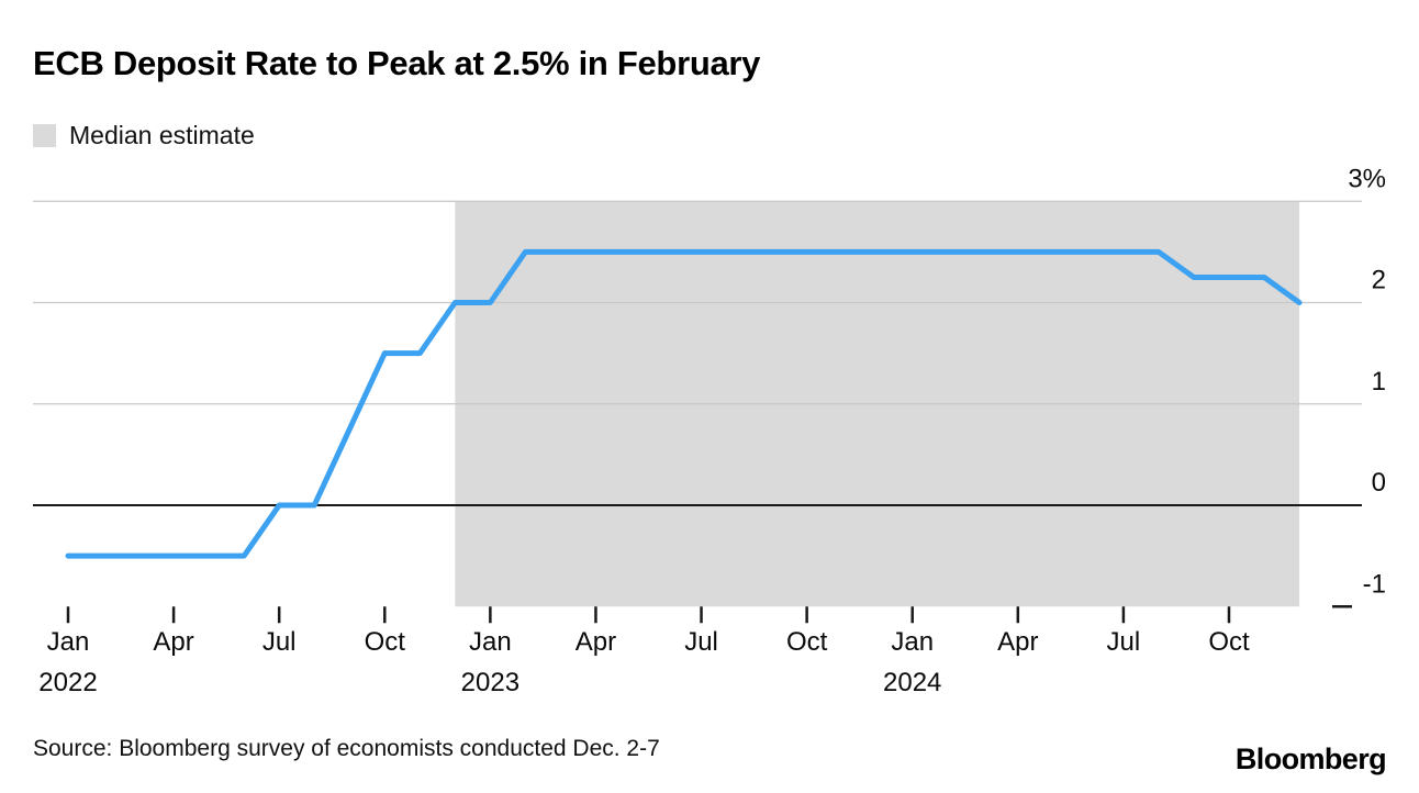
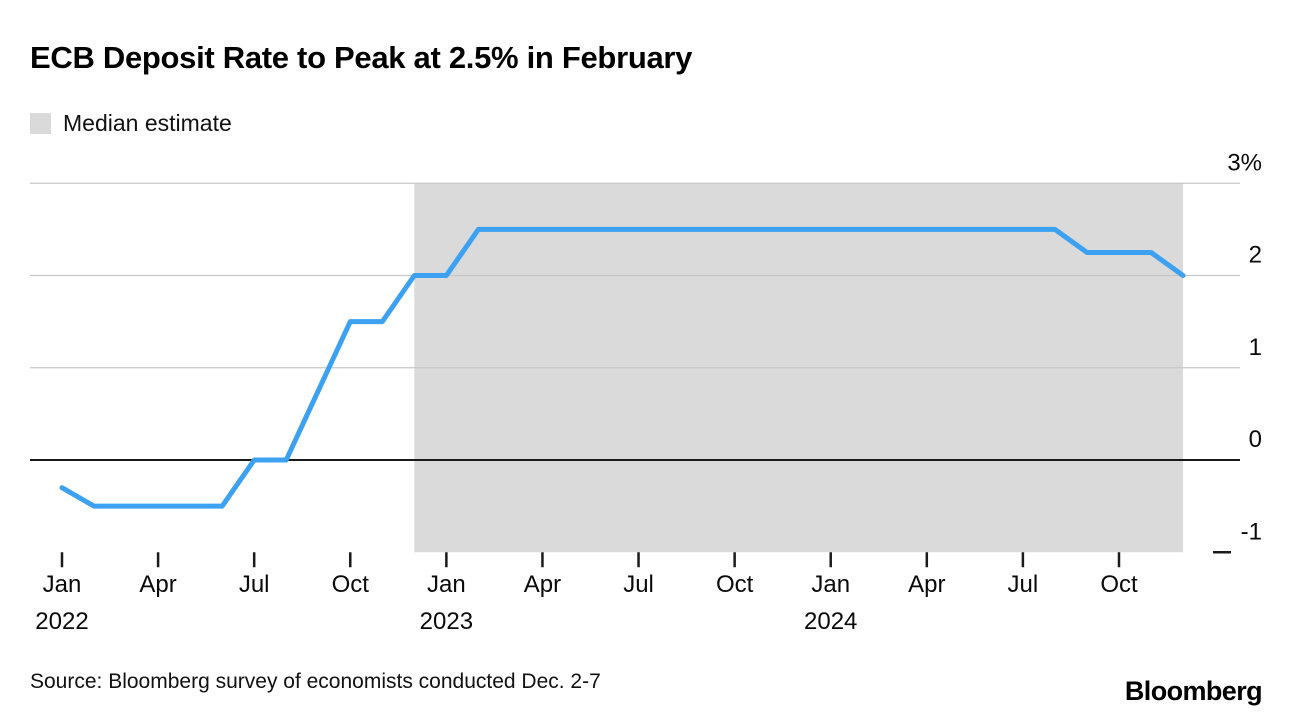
Jan 2022: -0.5% -> -0.3%
